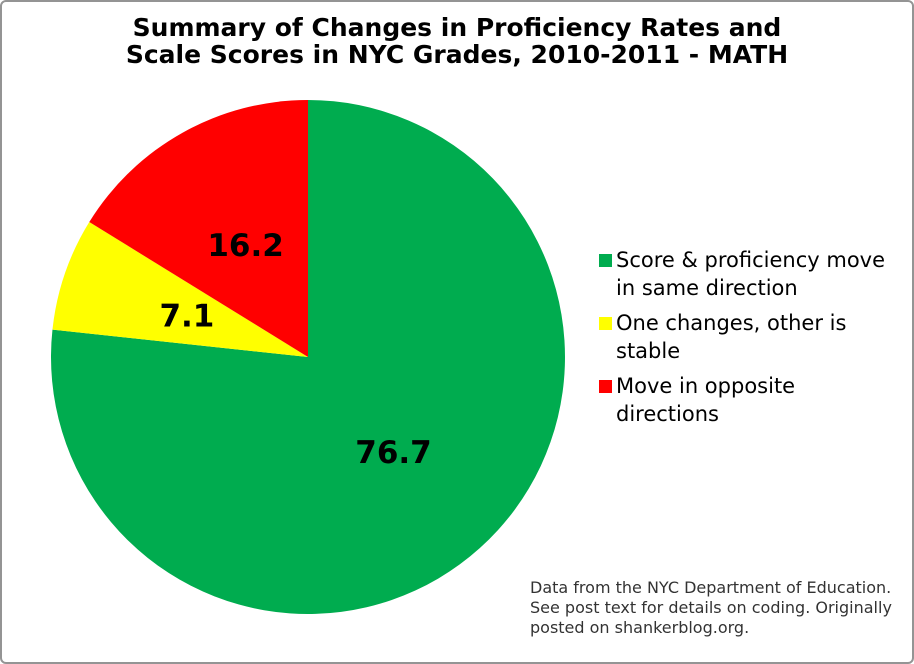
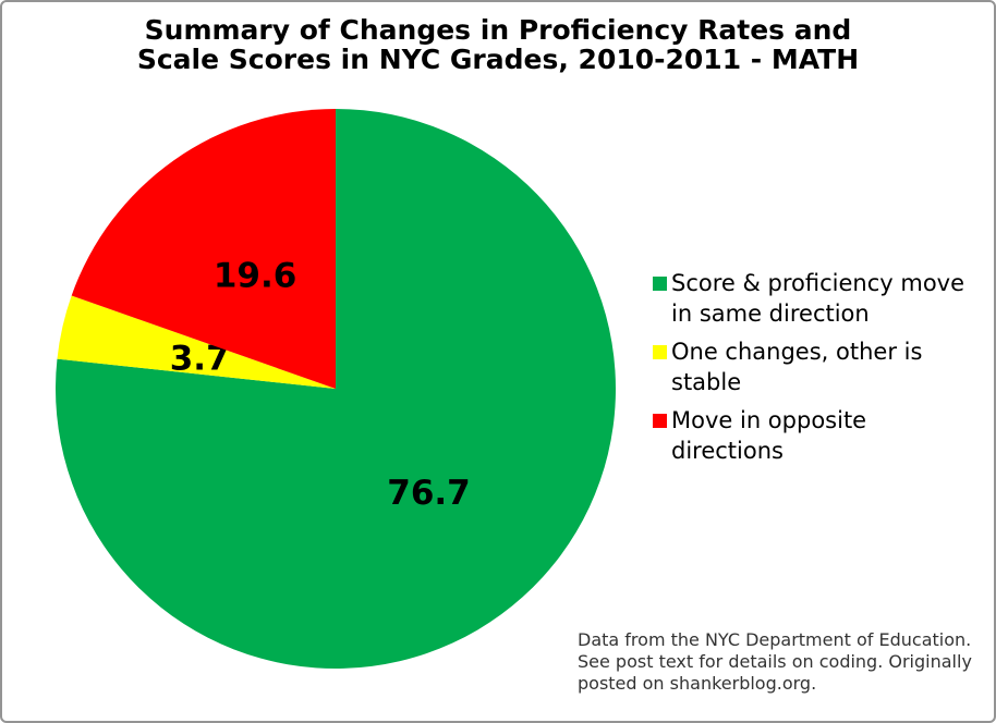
One changes, other is stable: 7.1 -> 3.7
Move in opposite directions: 16.2 -> 19.6
